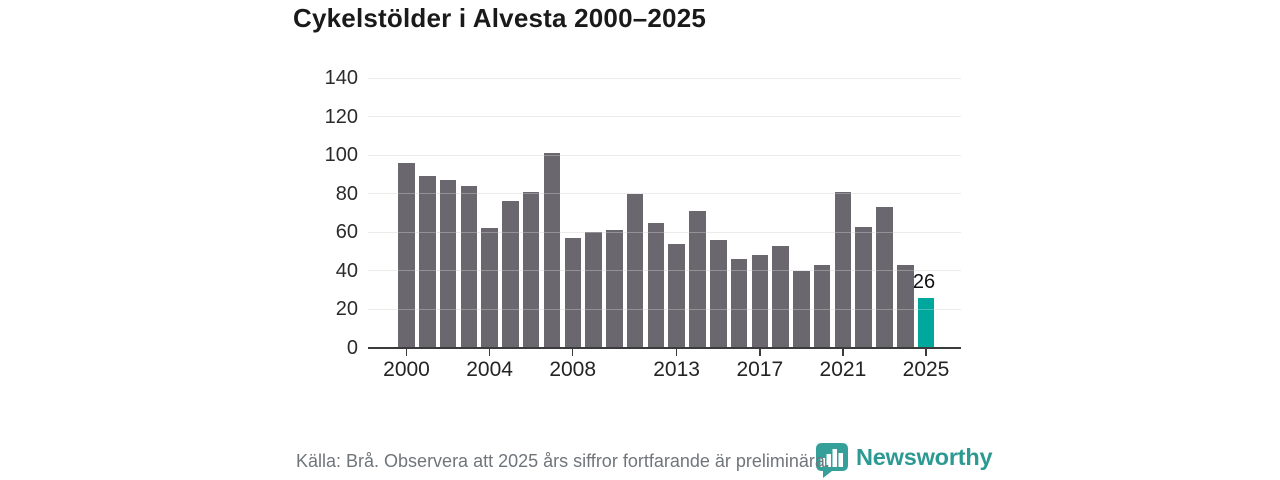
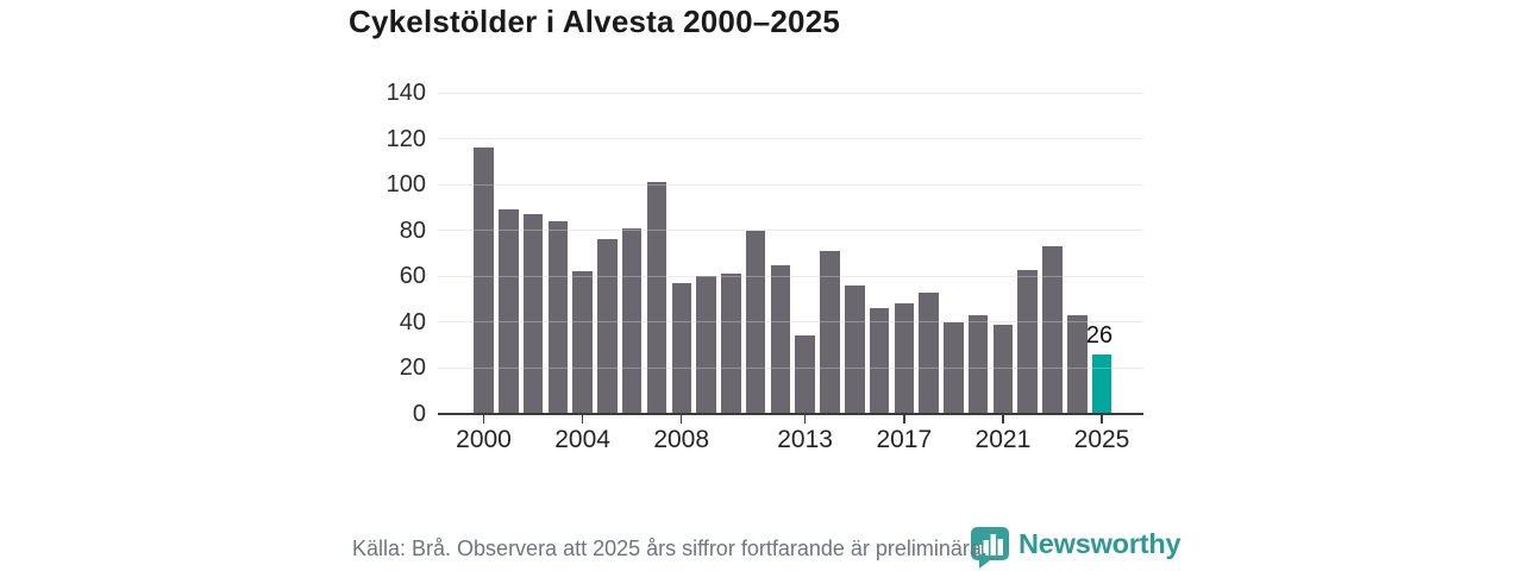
2000: 96 -> 116
2013: 54 -> 34
2021: 81 -> 39
